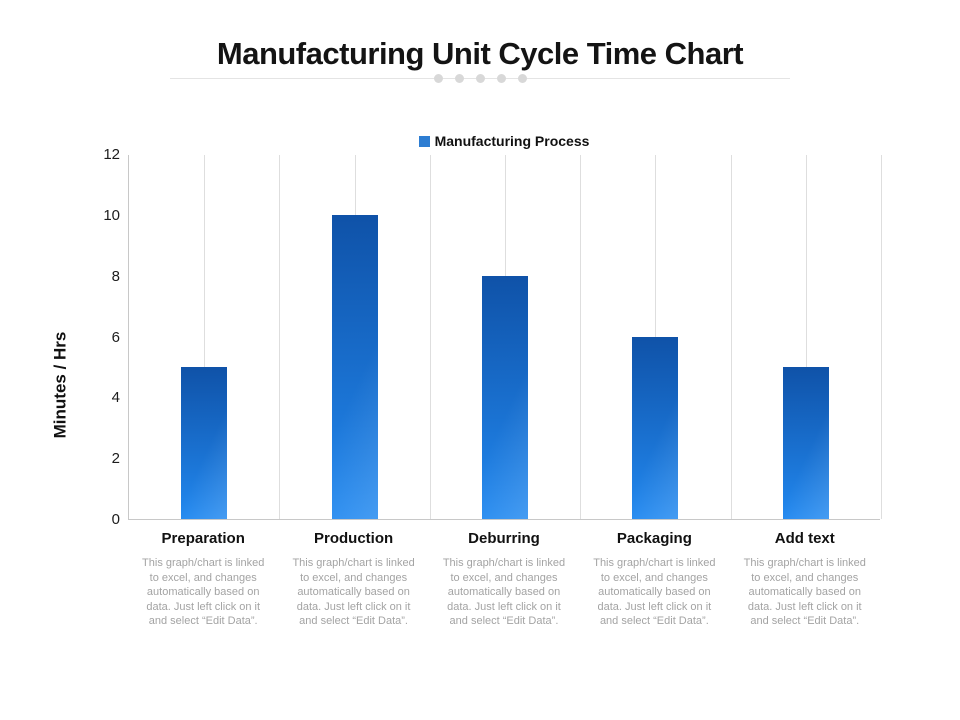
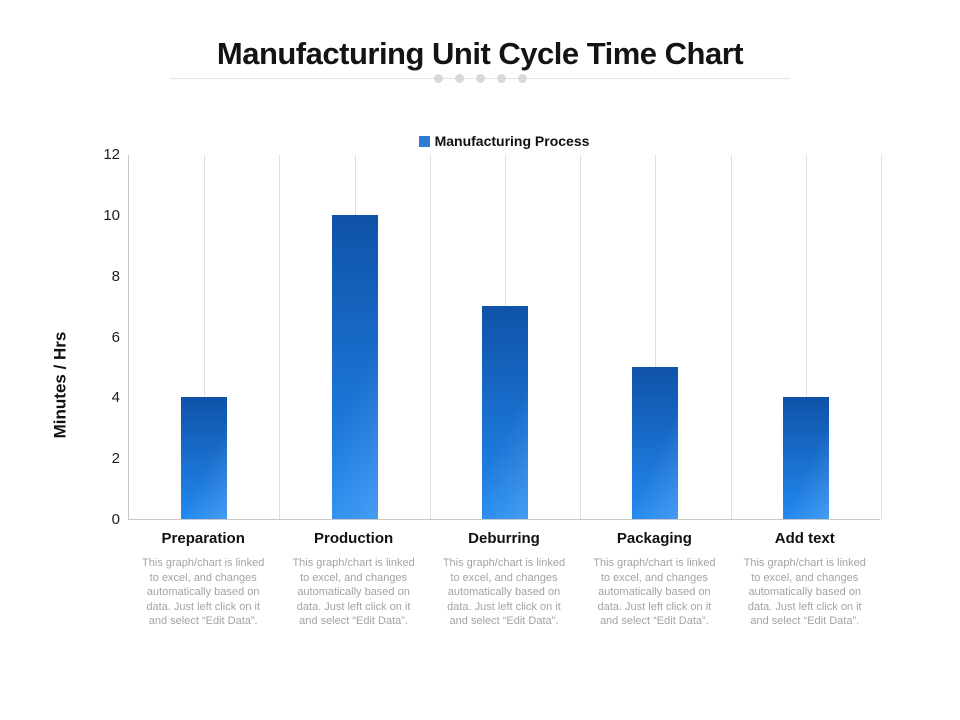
Preparation: 5 -> 4
Deburring: 8 -> 7
Packaging: 6 -> 5
Add text: 5 -> 4
